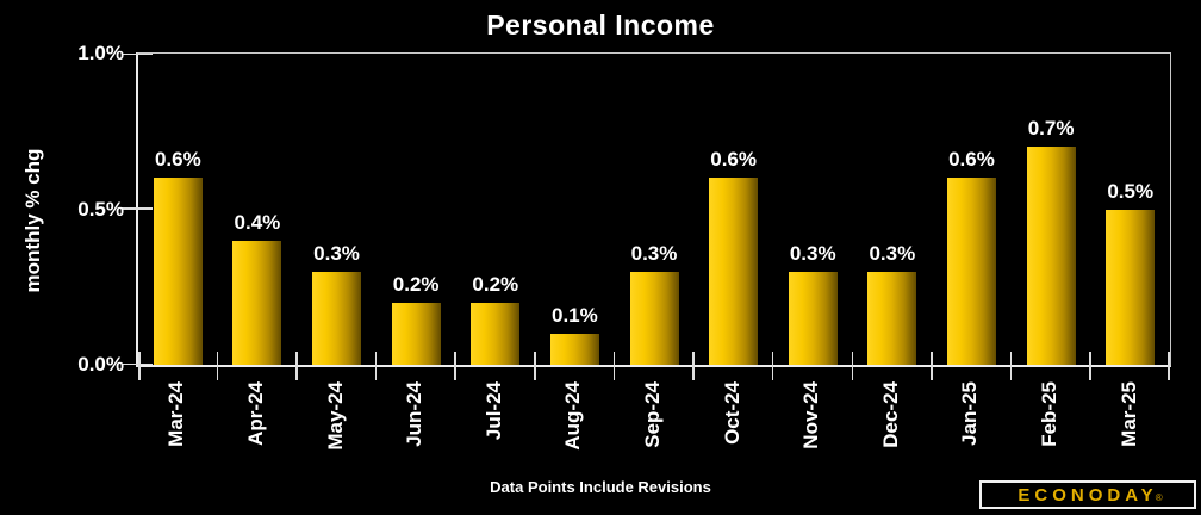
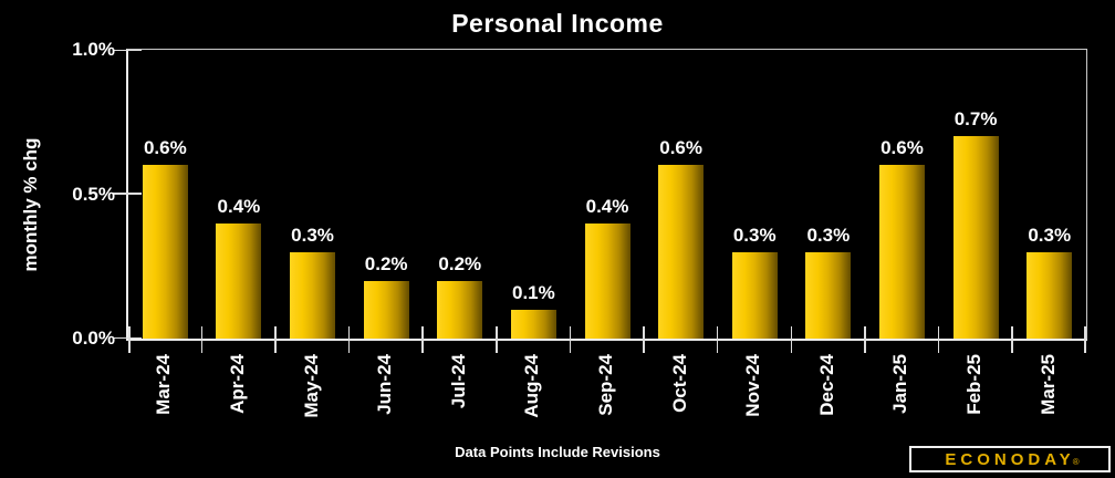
Sep-24: 0.3% -> 0.4%
Mar-25: 0.5% -> 0.3%
